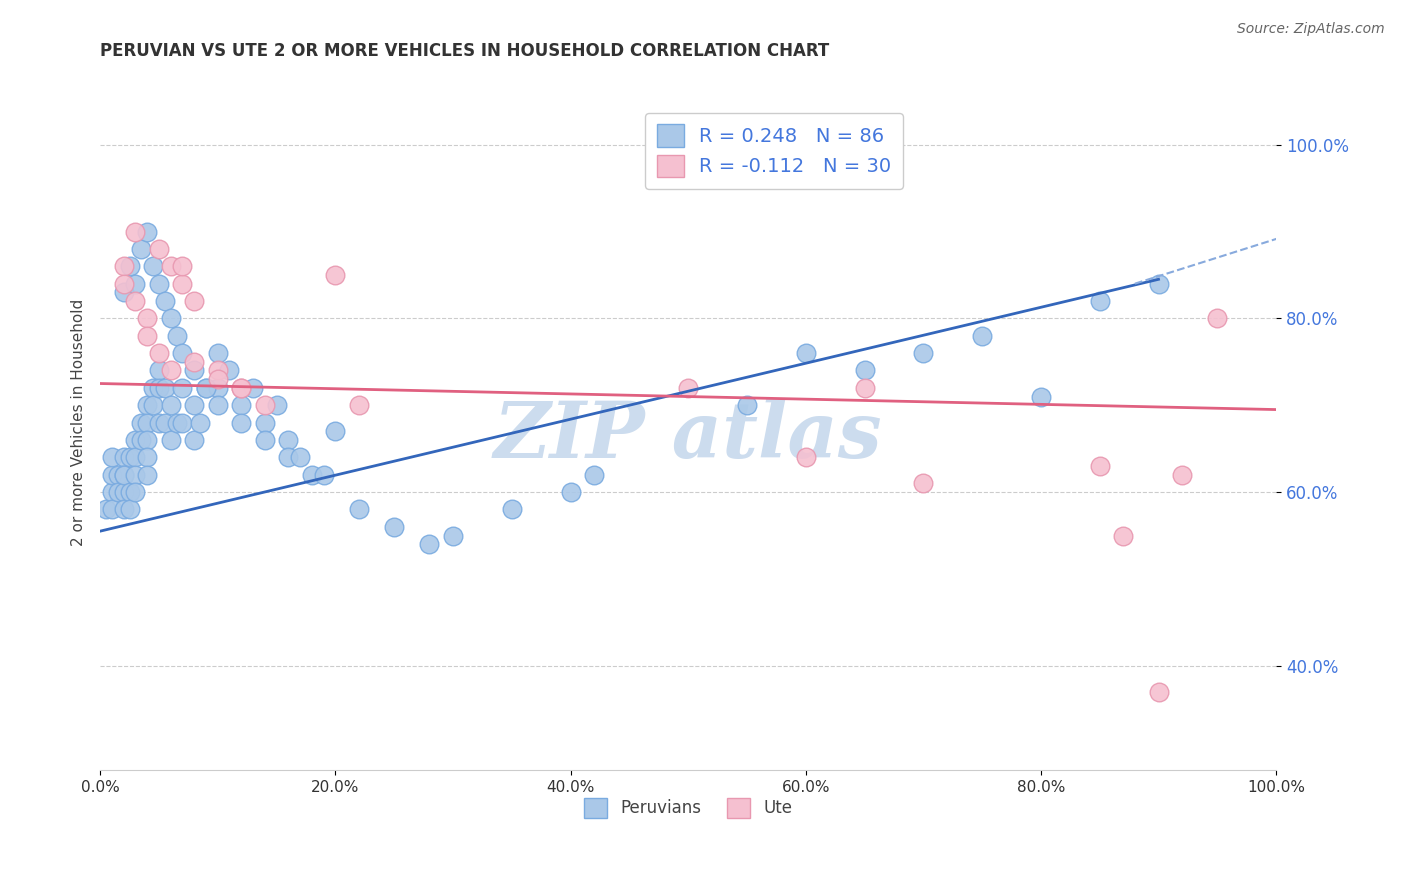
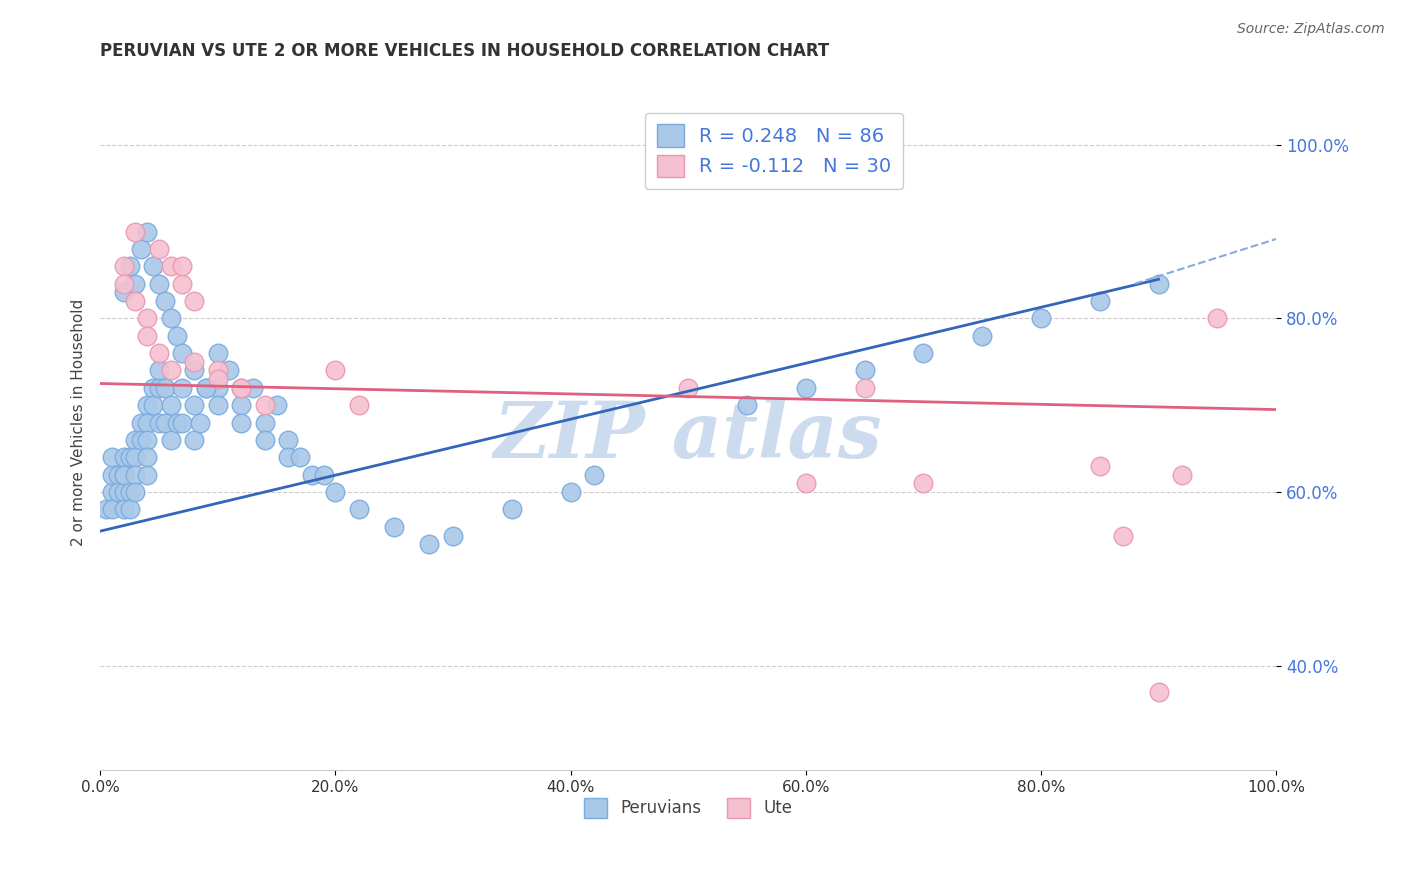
Peruvians/20.0%: 67% -> 60%
Ute/20.0%: 85% -> 74%
Peruvians/60.0%: 76% -> 72%
Ute/60.0%: 64% -> 61%
Peruvians/80.0%: 71% -> 80%
